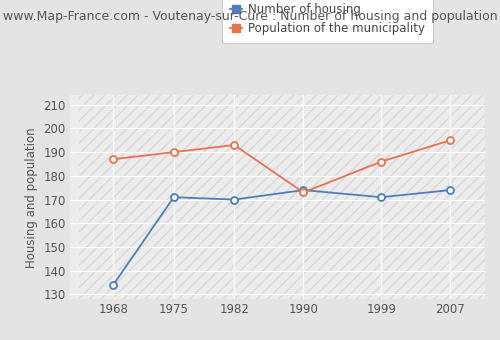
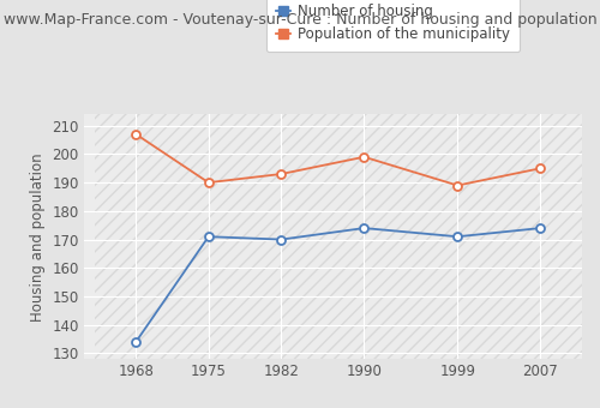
Population of the municipality/1968: 187 -> 207
Population of the municipality/1990: 173 -> 199
Population of the municipality/1999: 186 -> 189
